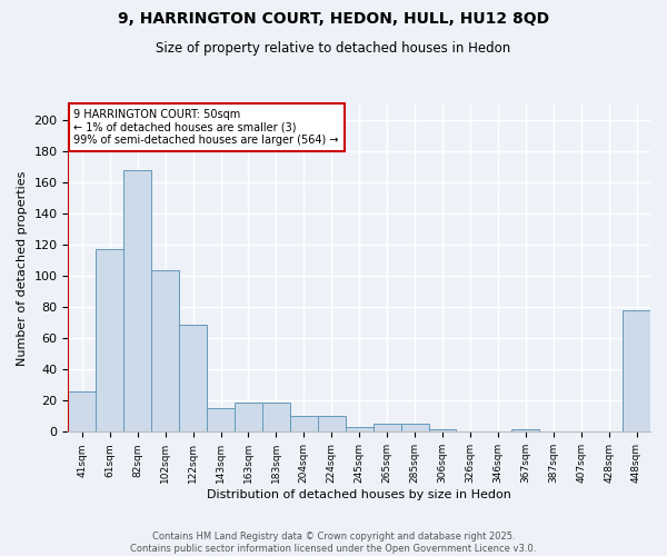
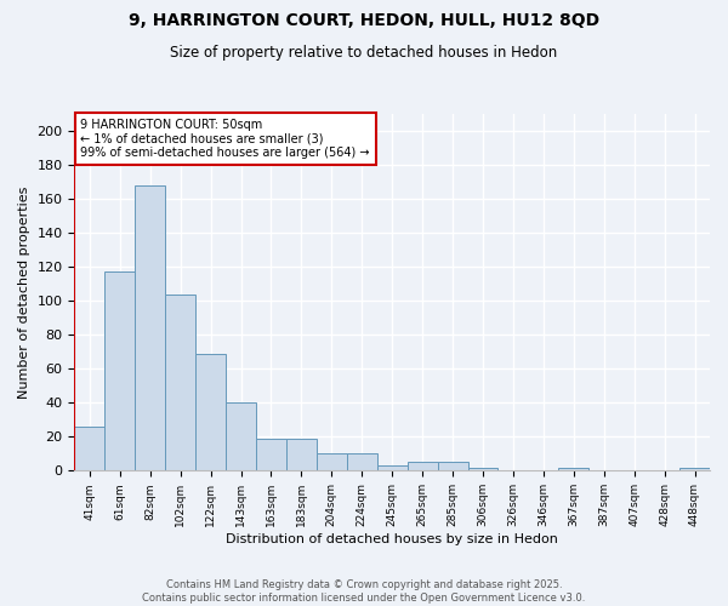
143sqm: 15 -> 40
448sqm: 78 -> 2
